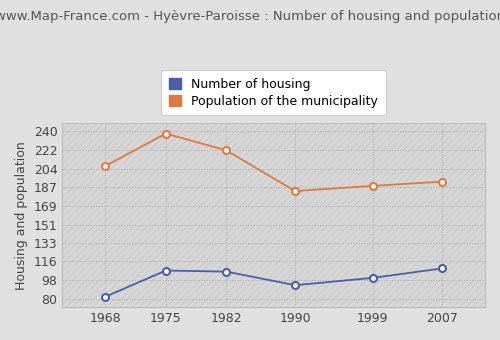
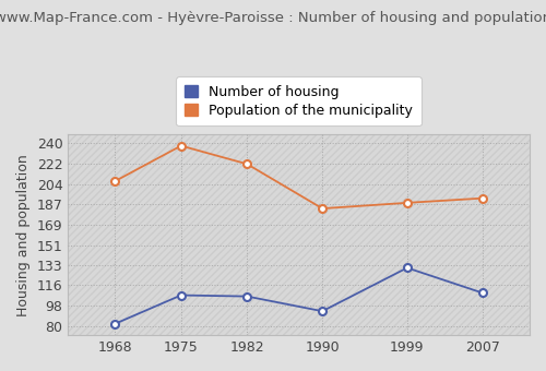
Number of housing/1999: 100 -> 131
